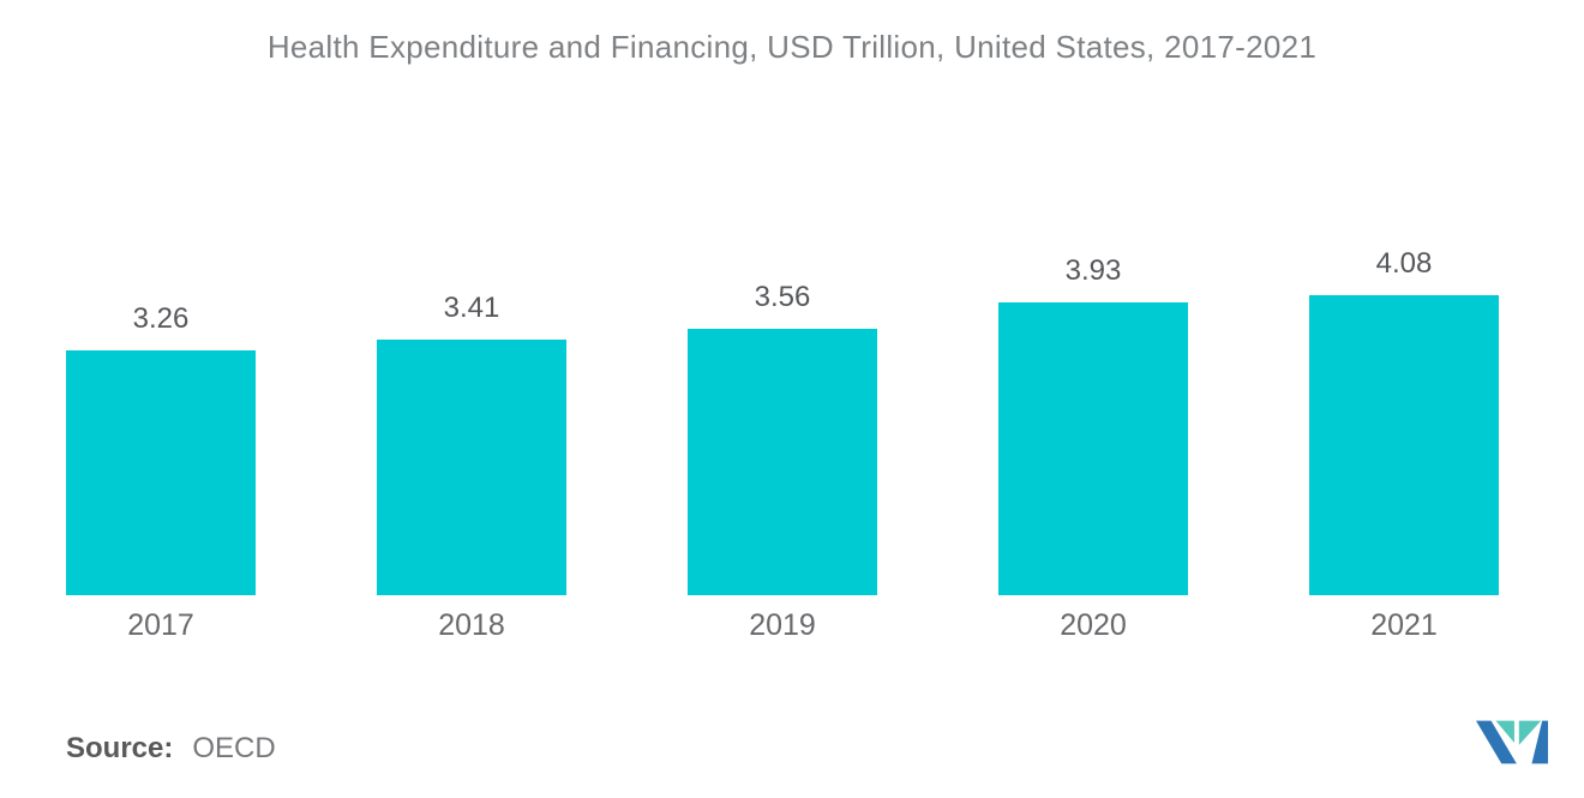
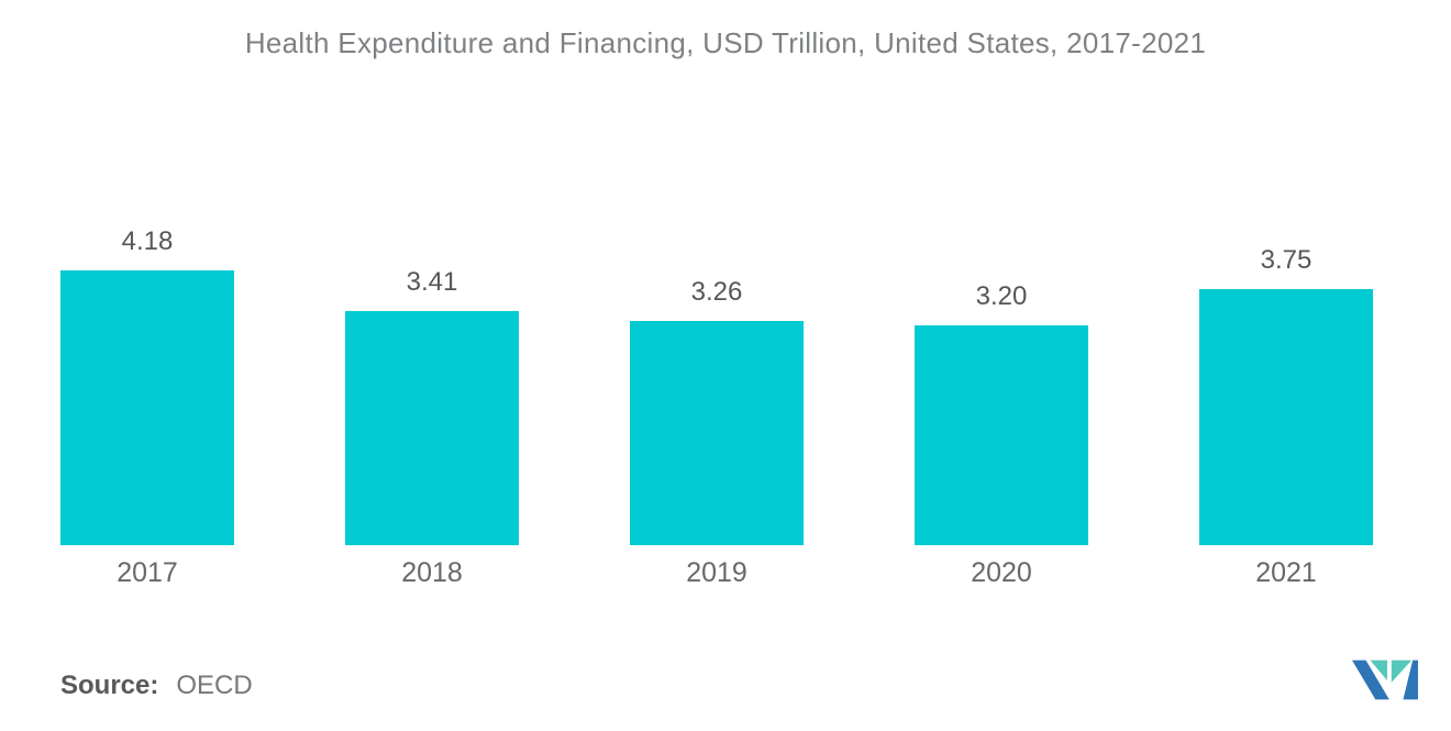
2017: 3.26 -> 4.18
2019: 3.56 -> 3.26
2020: 3.93 -> 3.20
2021: 4.08 -> 3.75
